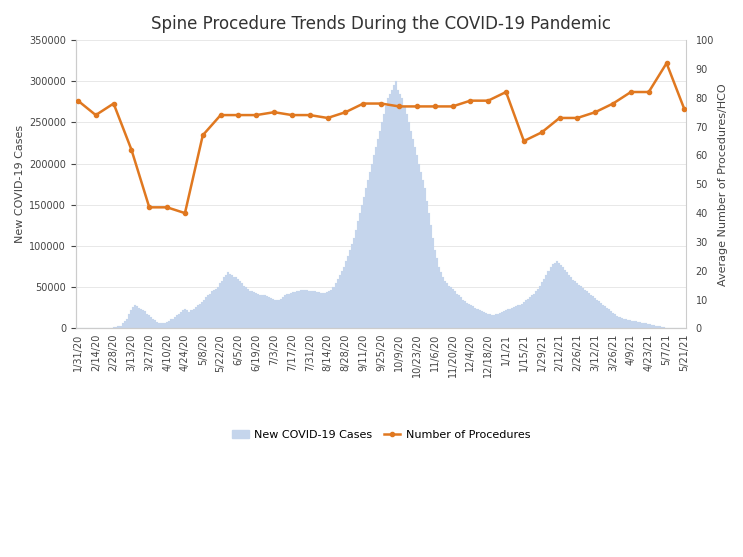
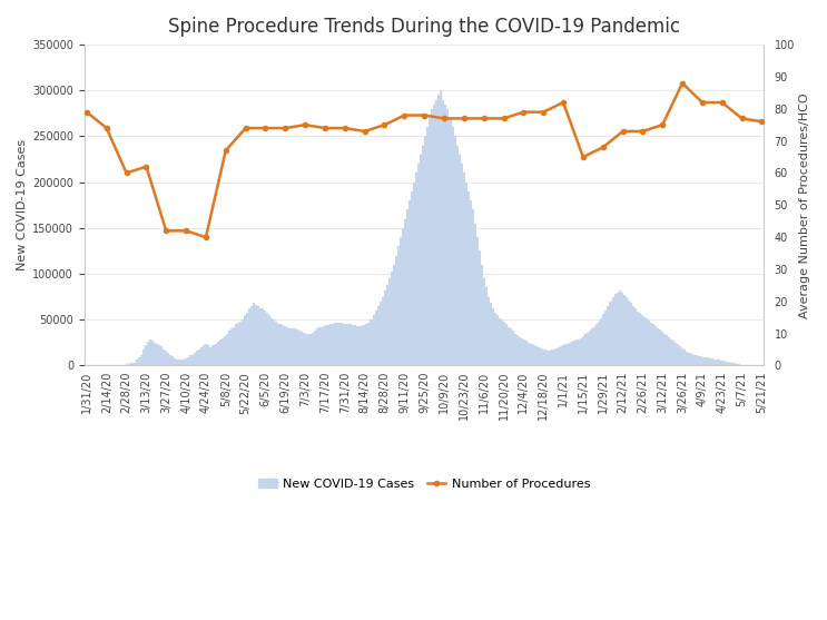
Number of Procedures/2/28/20: 78 -> 60
Number of Procedures/3/26/21: 78 -> 88
Number of Procedures/5/7/21: 92 -> 77
